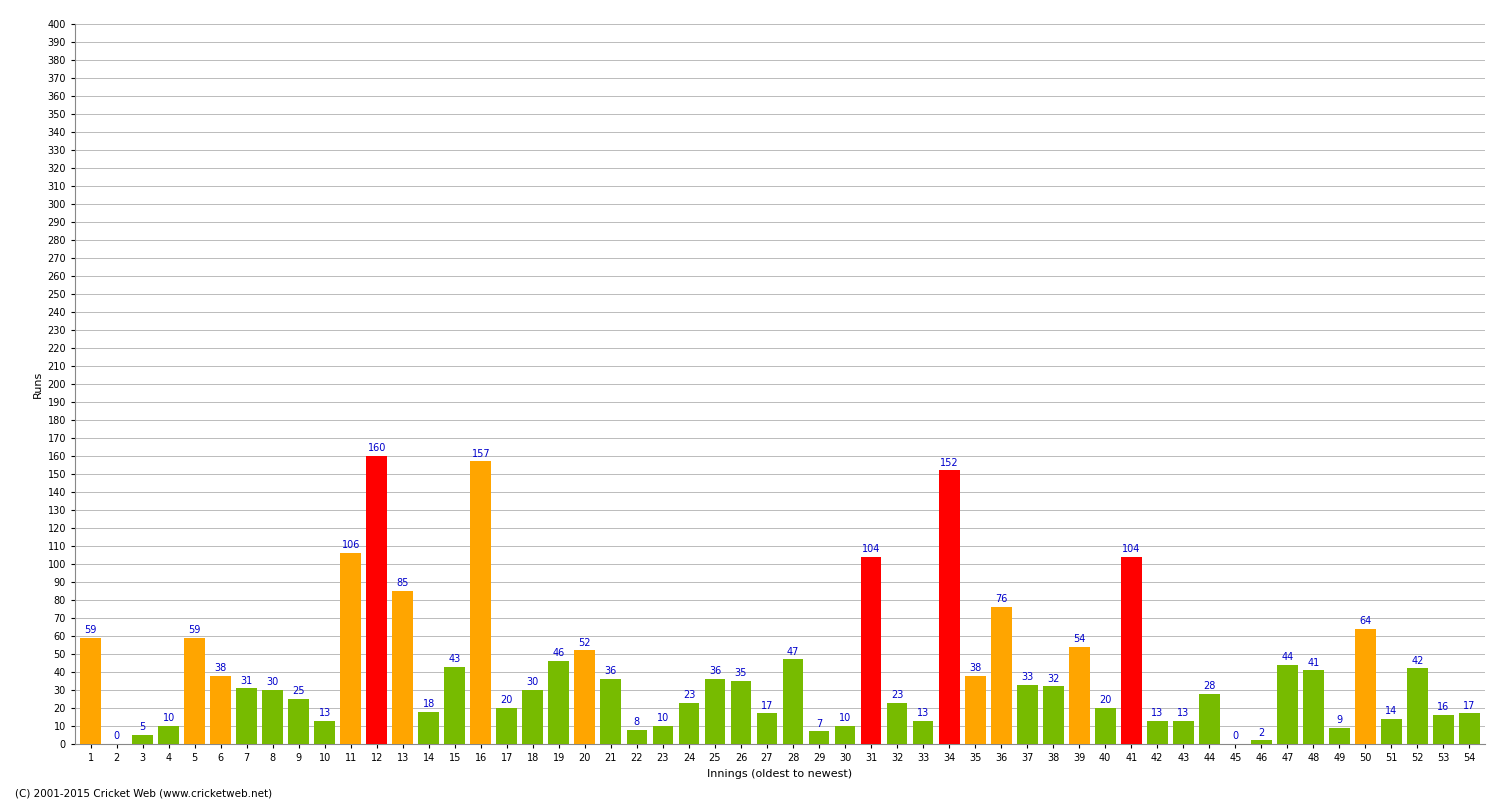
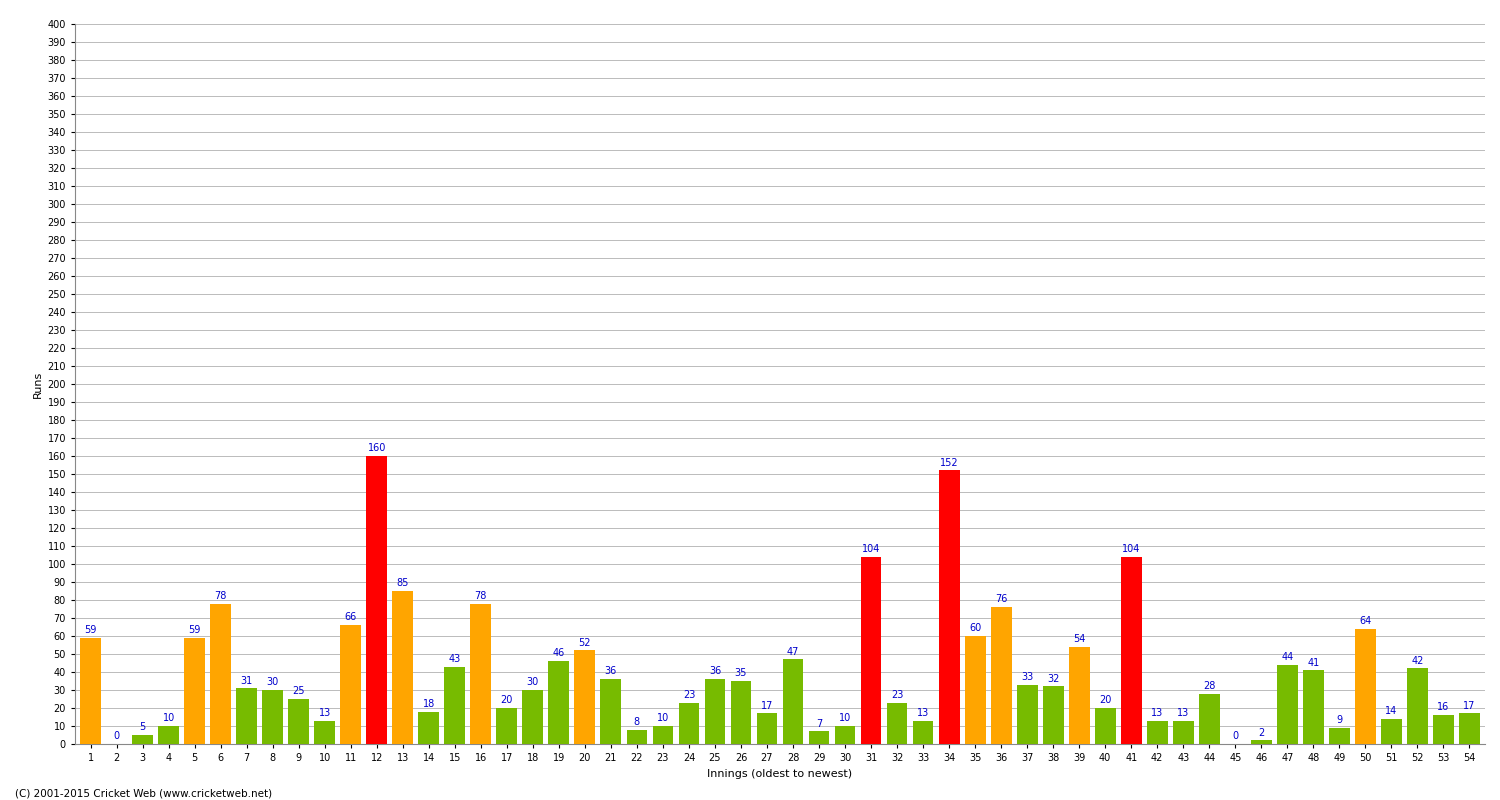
6: 38 -> 78
11: 106 -> 66
16: 157 -> 78
35: 38 -> 60
